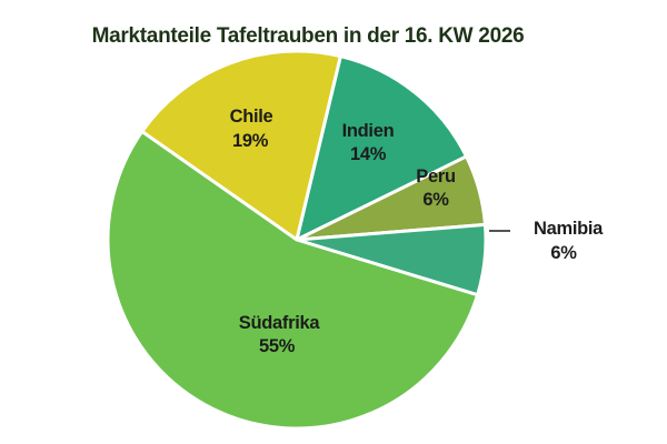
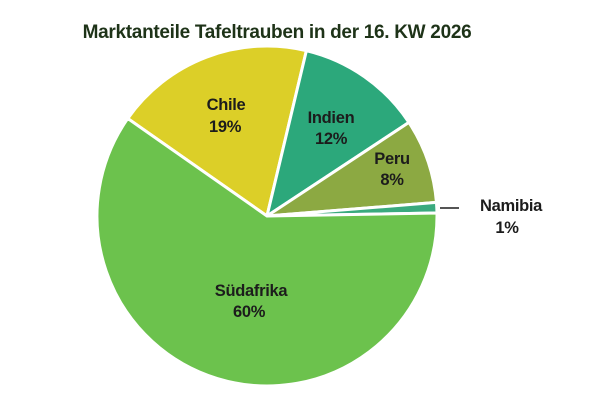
Indien: 14% -> 12%
Peru: 6% -> 8%
Namibia: 6% -> 1%
Südafrika: 55% -> 60%
